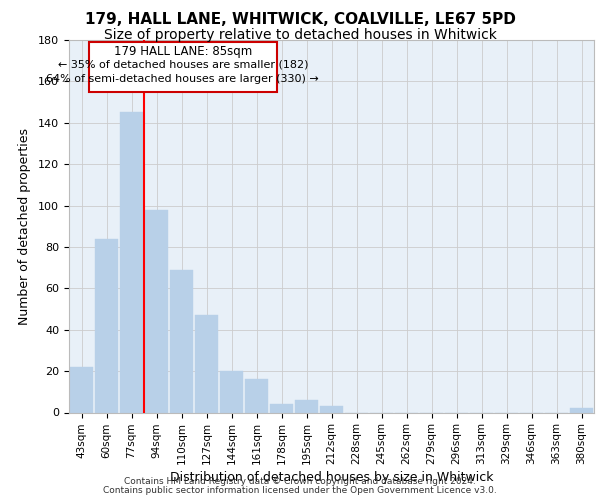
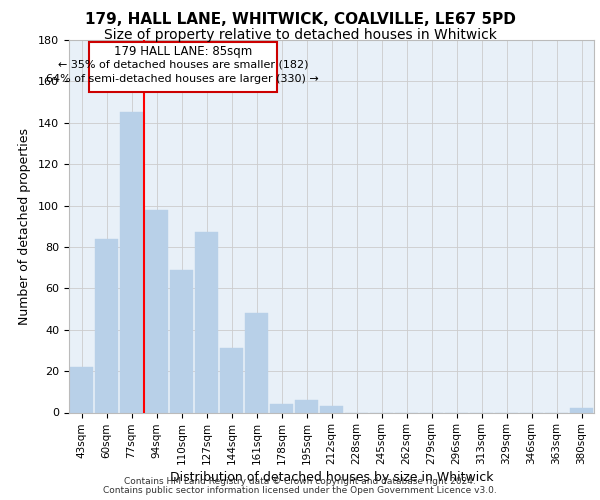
127sqm: 47 -> 87
144sqm: 20 -> 31
161sqm: 16 -> 48
